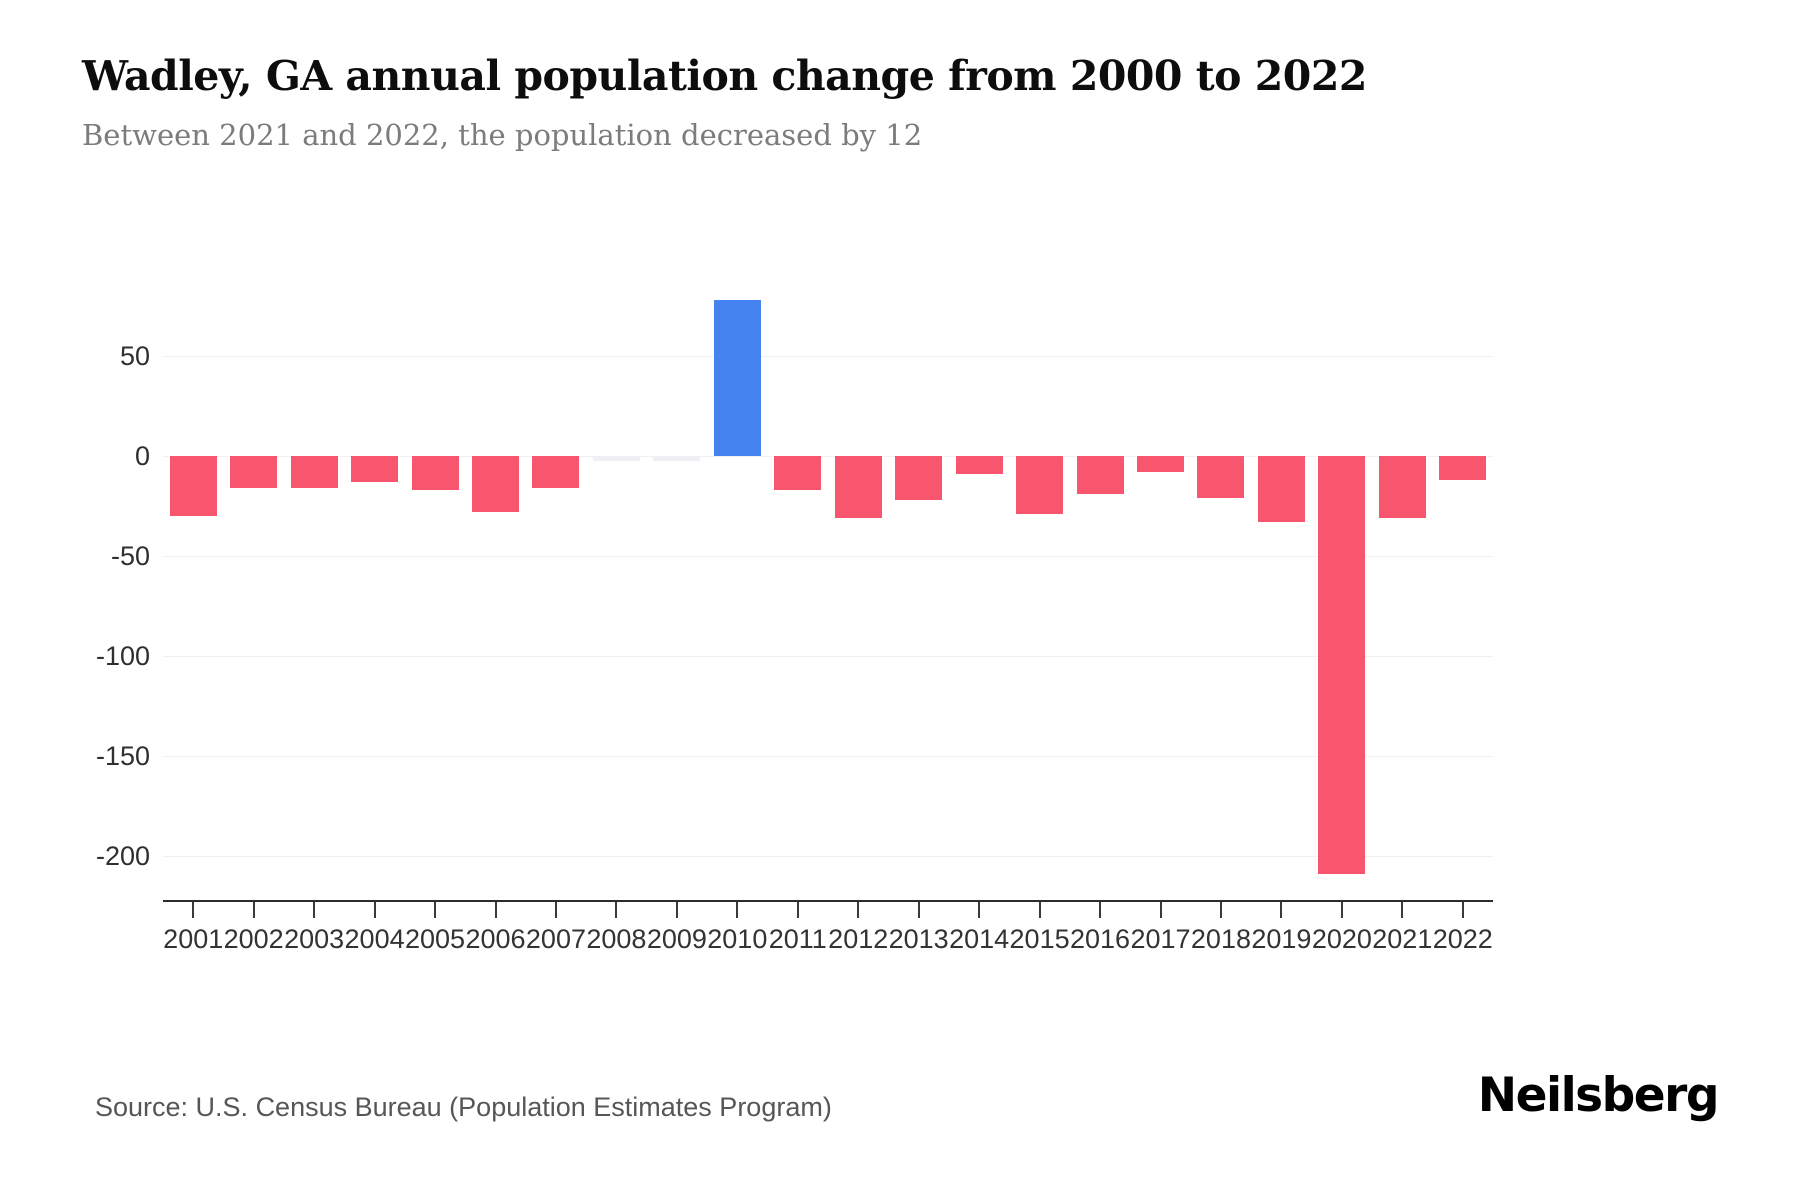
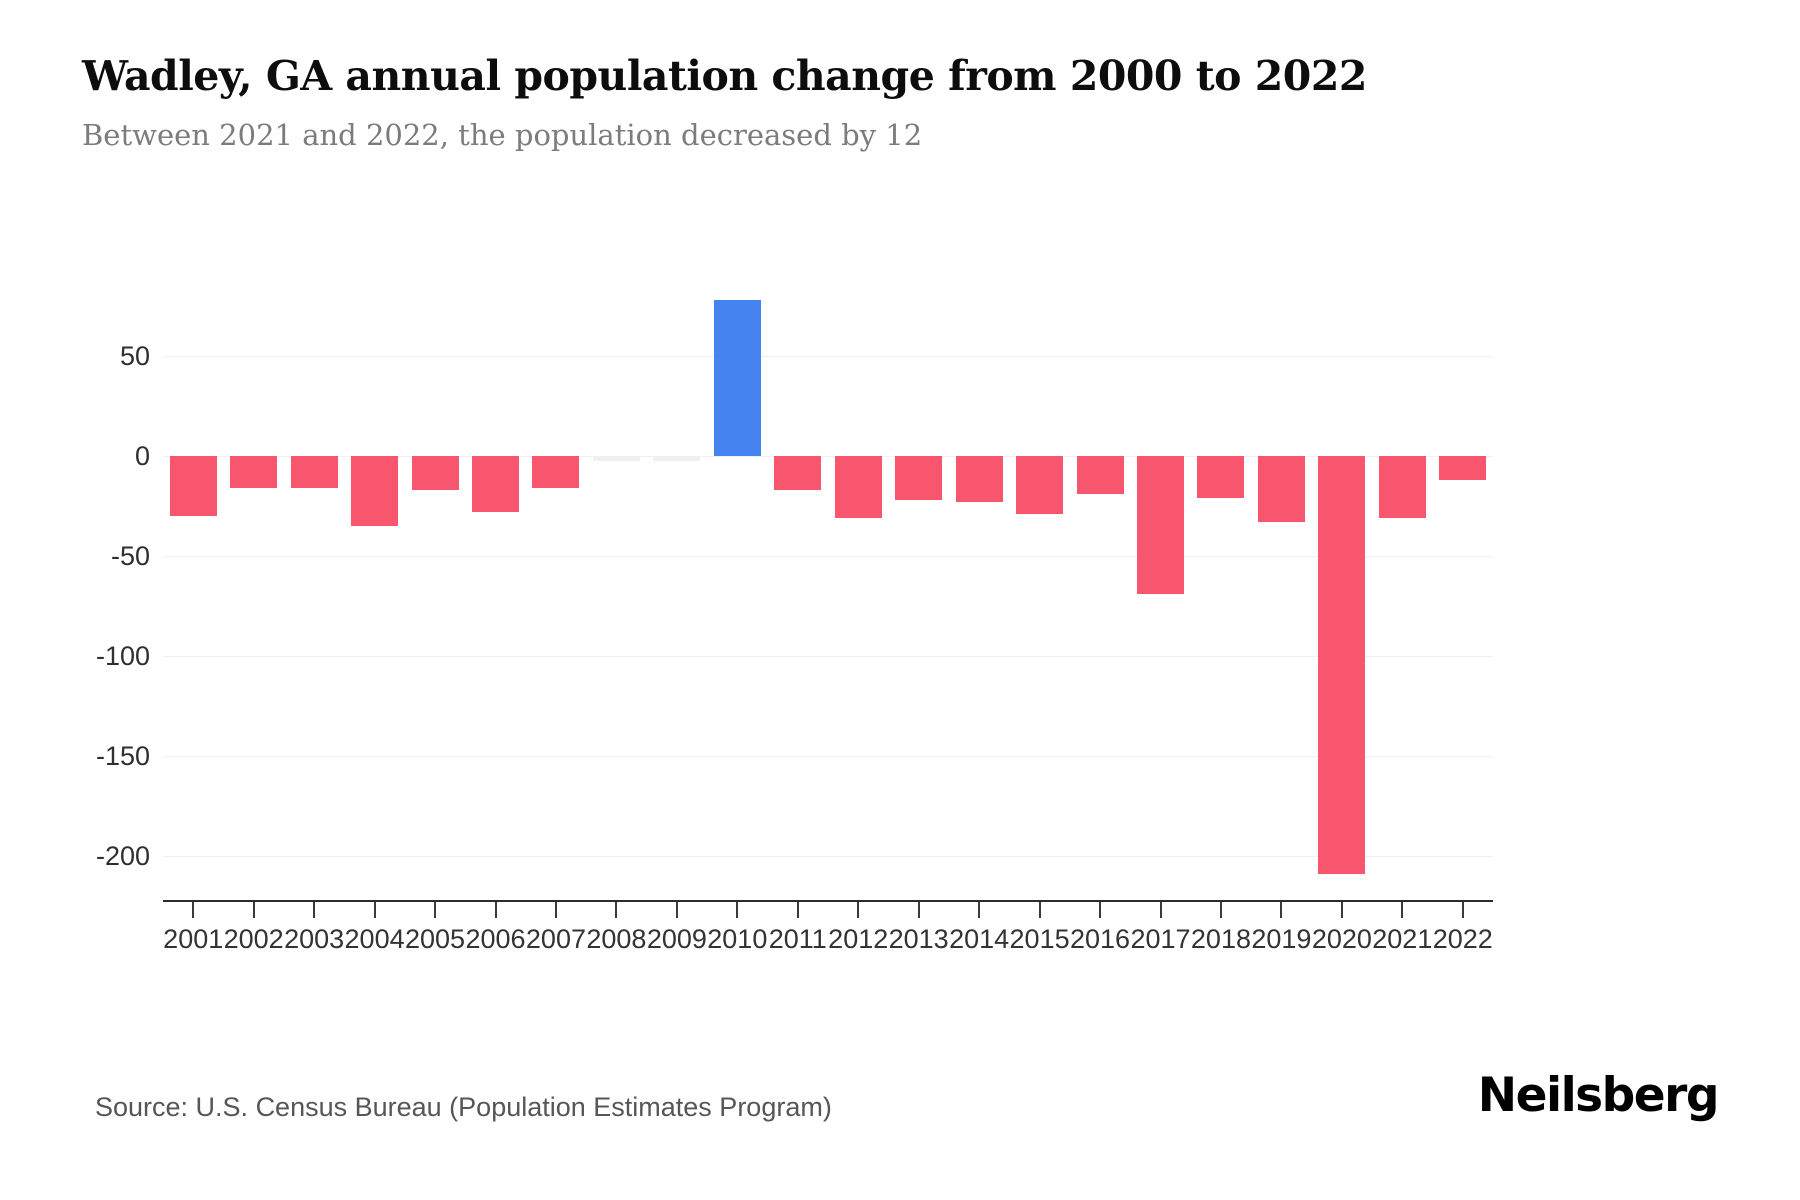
2004: -13 -> -35
2014: -9 -> -23
2017: -8 -> -69
